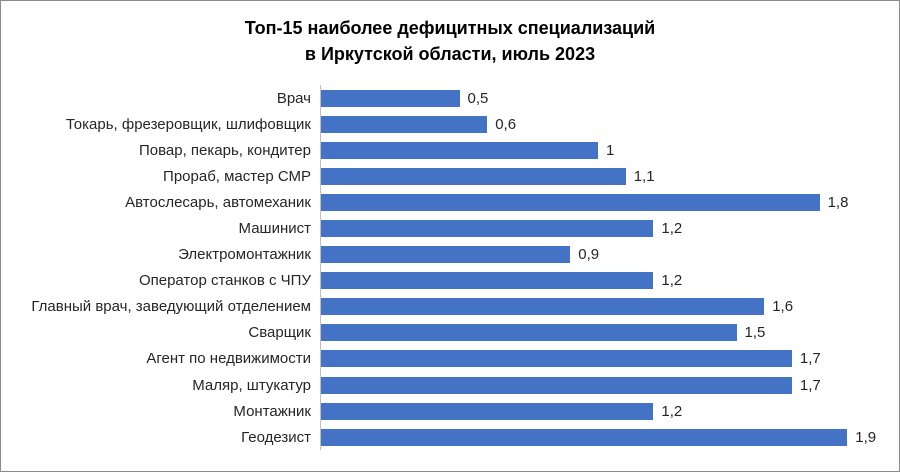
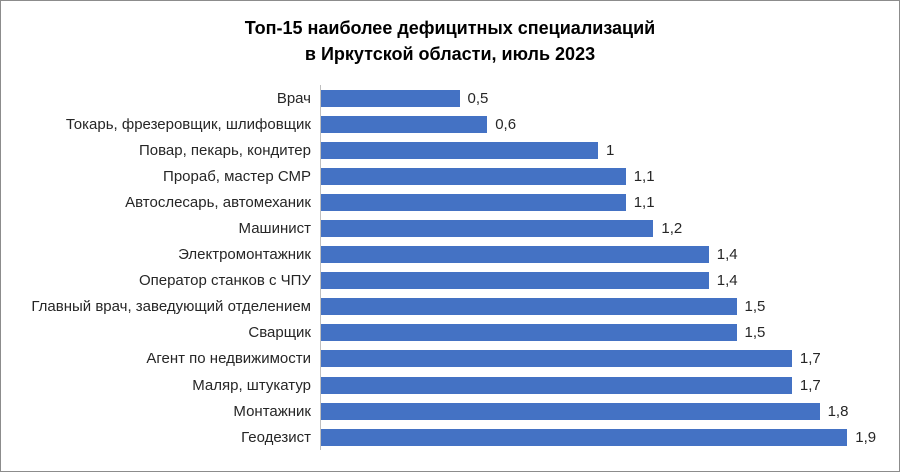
Автослесарь, автомеханик: 1,8 -> 1,1
Электромонтажник: 0,9 -> 1,4
Оператор станков с ЧПУ: 1,2 -> 1,4
Главный врач, заведующий отделением: 1,6 -> 1,5
Монтажник: 1,2 -> 1,8
